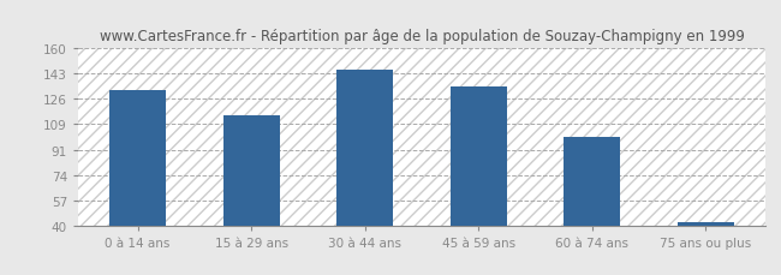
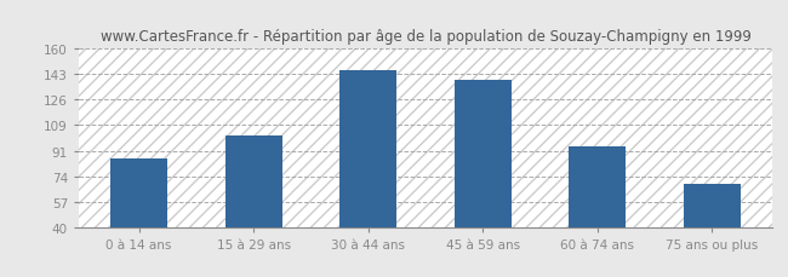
0 à 14 ans: 132 -> 86
15 à 29 ans: 115 -> 102
45 à 59 ans: 134 -> 139
60 à 74 ans: 100 -> 94
75 ans ou plus: 42 -> 69
